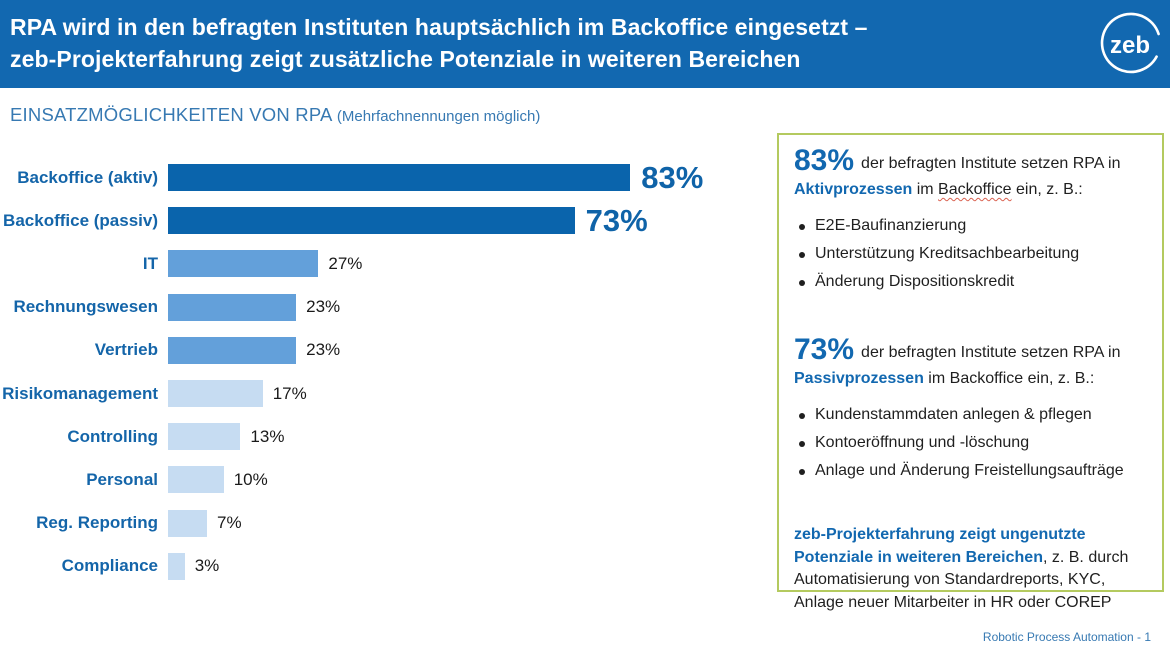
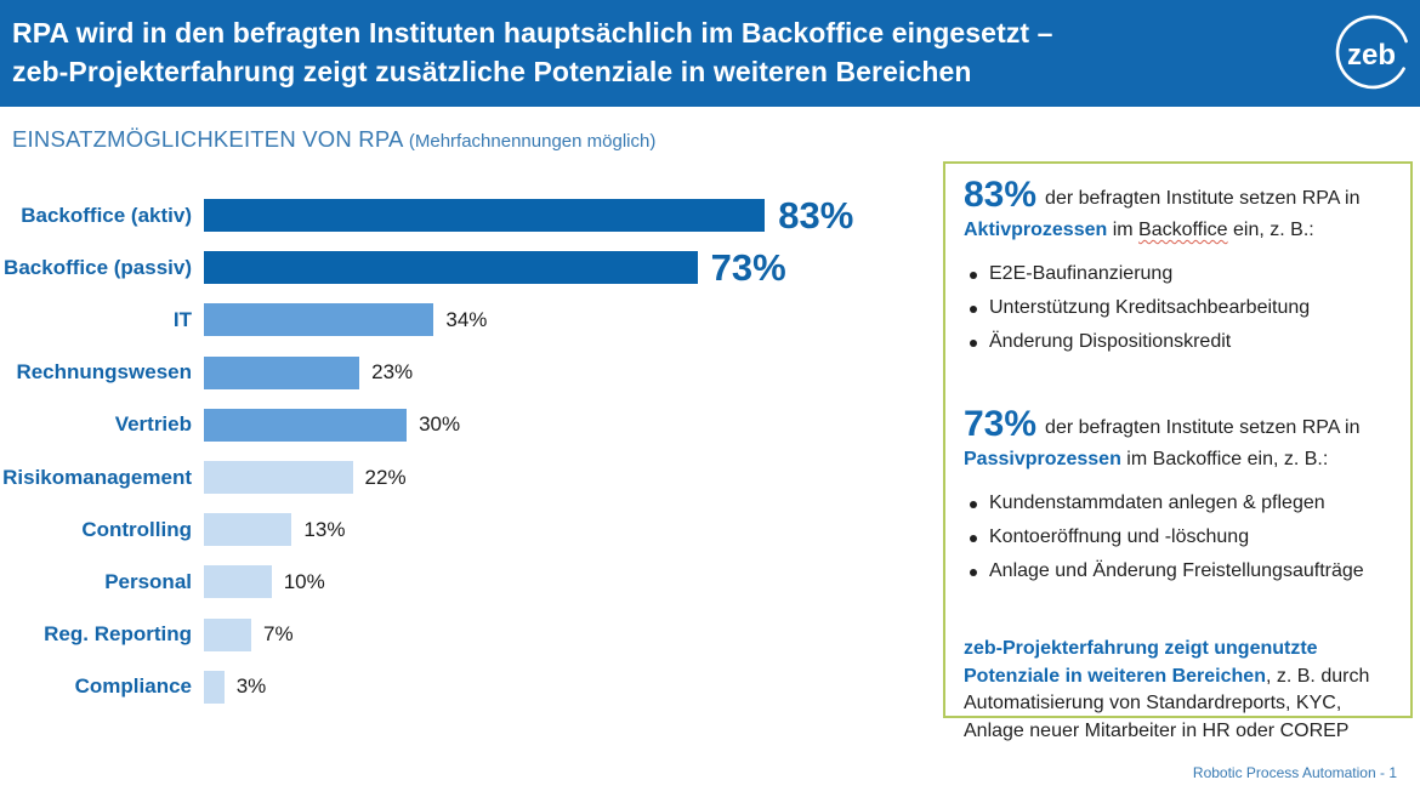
IT: 27% -> 34%
Vertrieb: 23% -> 30%
Risikomanagement: 17% -> 22%
